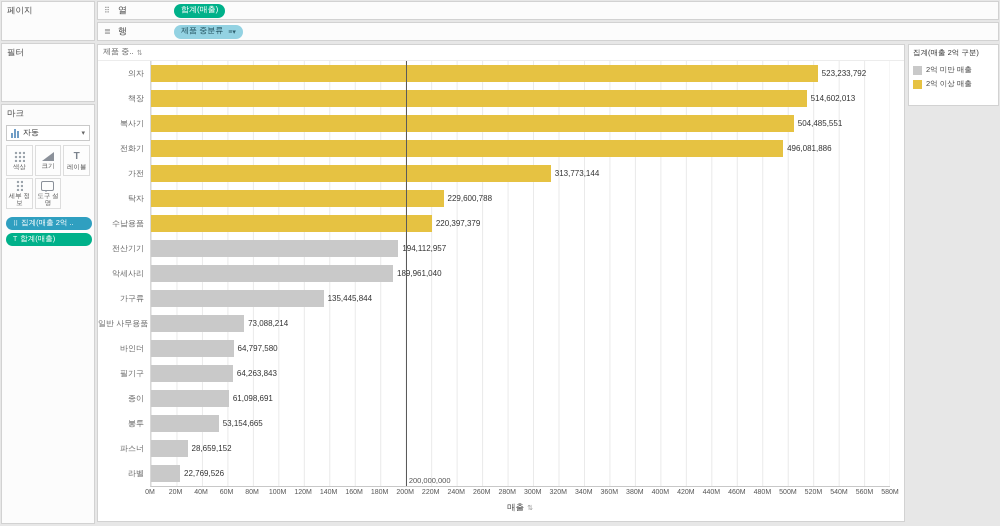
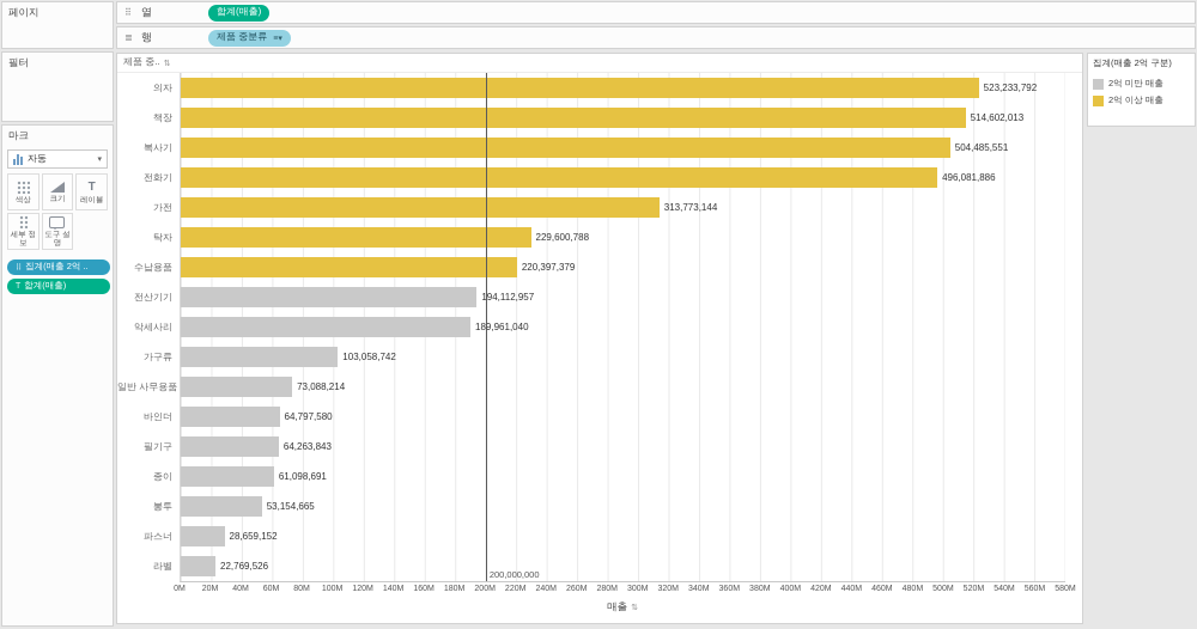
가구류: 135,445,844 -> 103,058,742
